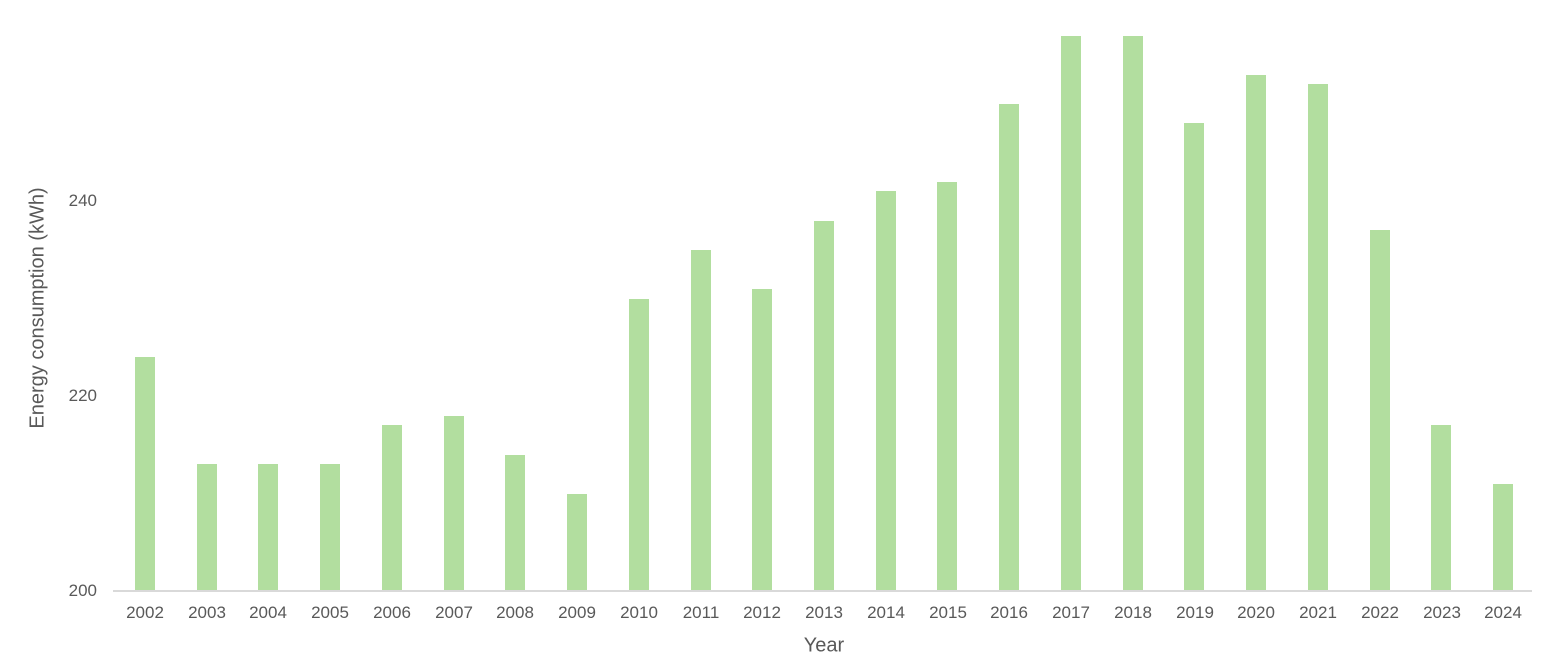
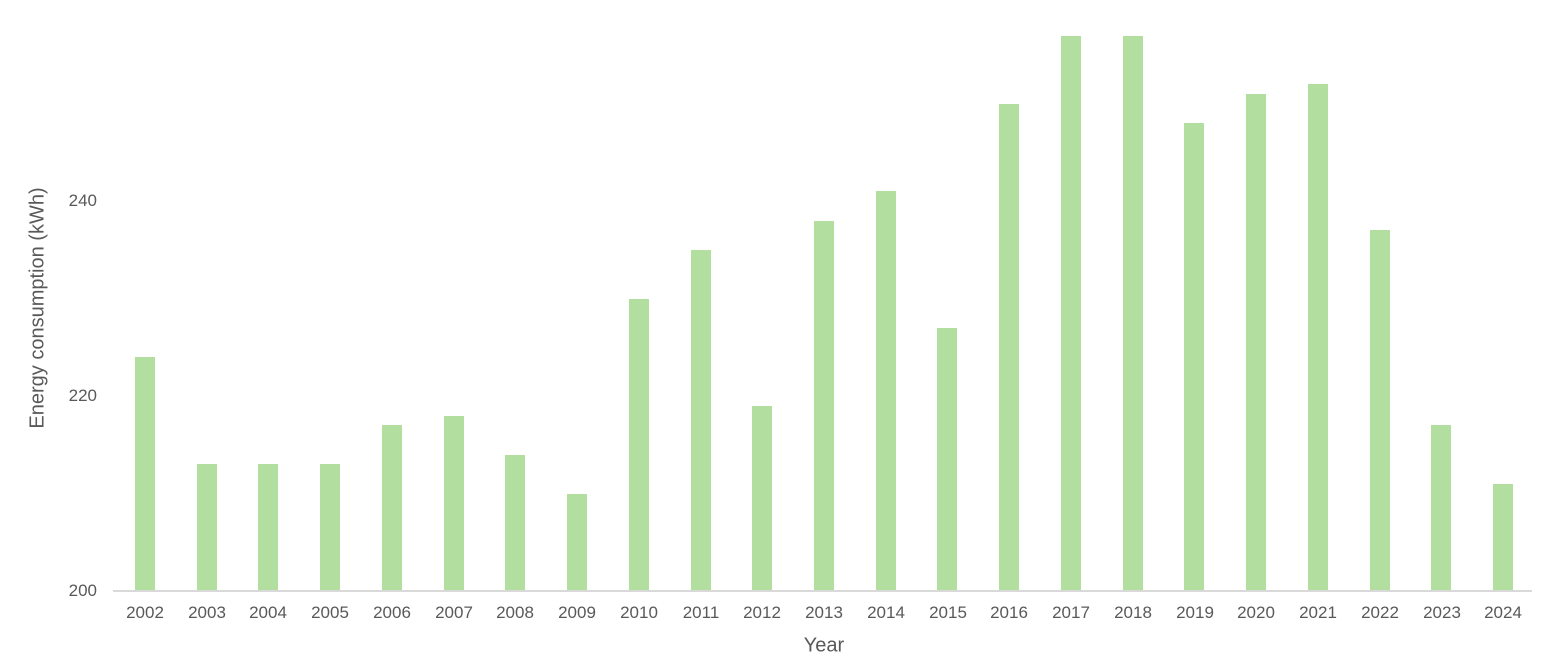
2012: 231 -> 219
2015: 242 -> 227
2020: 253 -> 251
